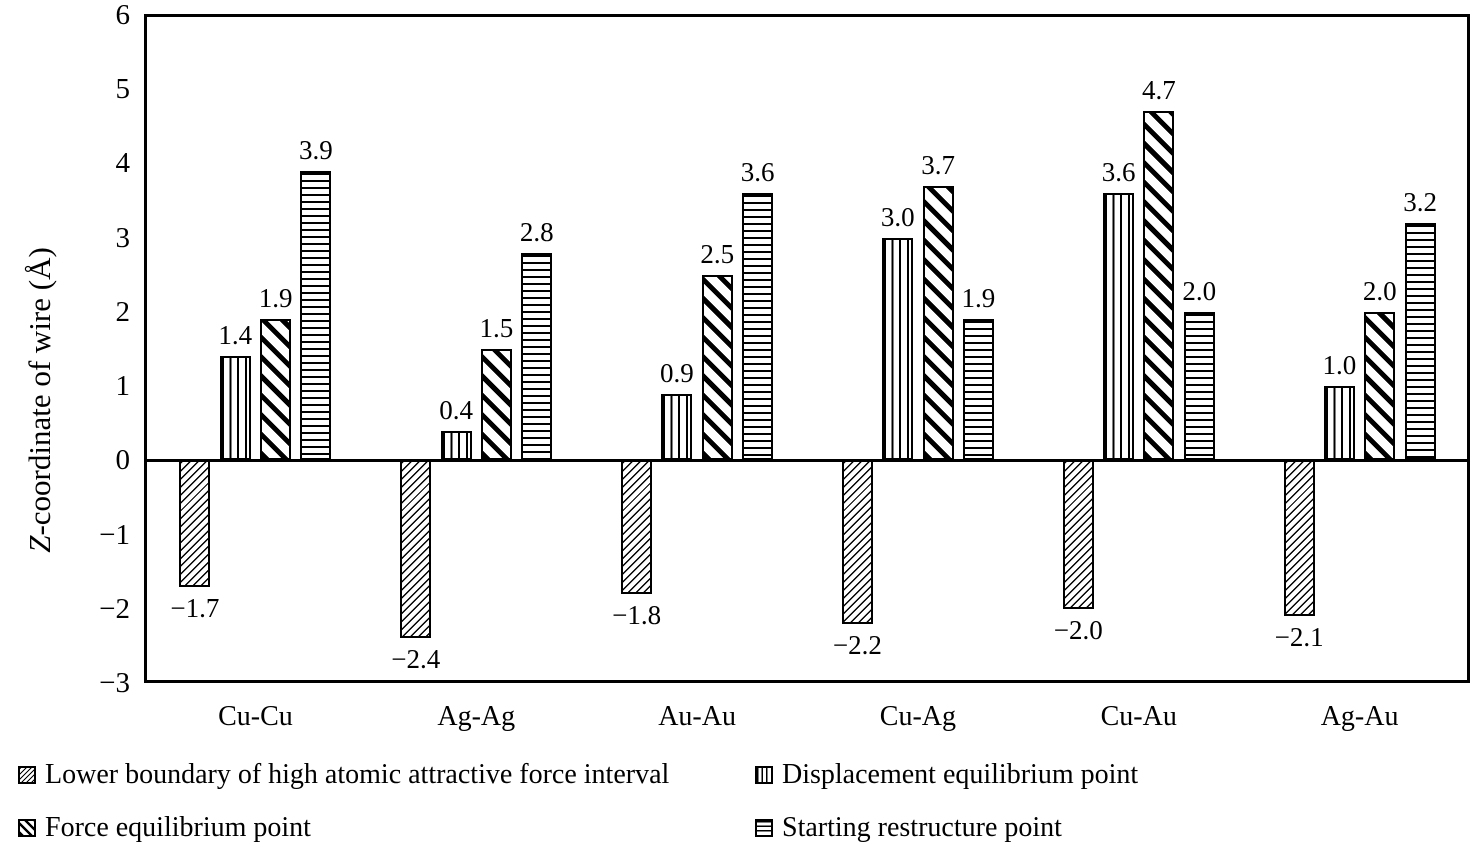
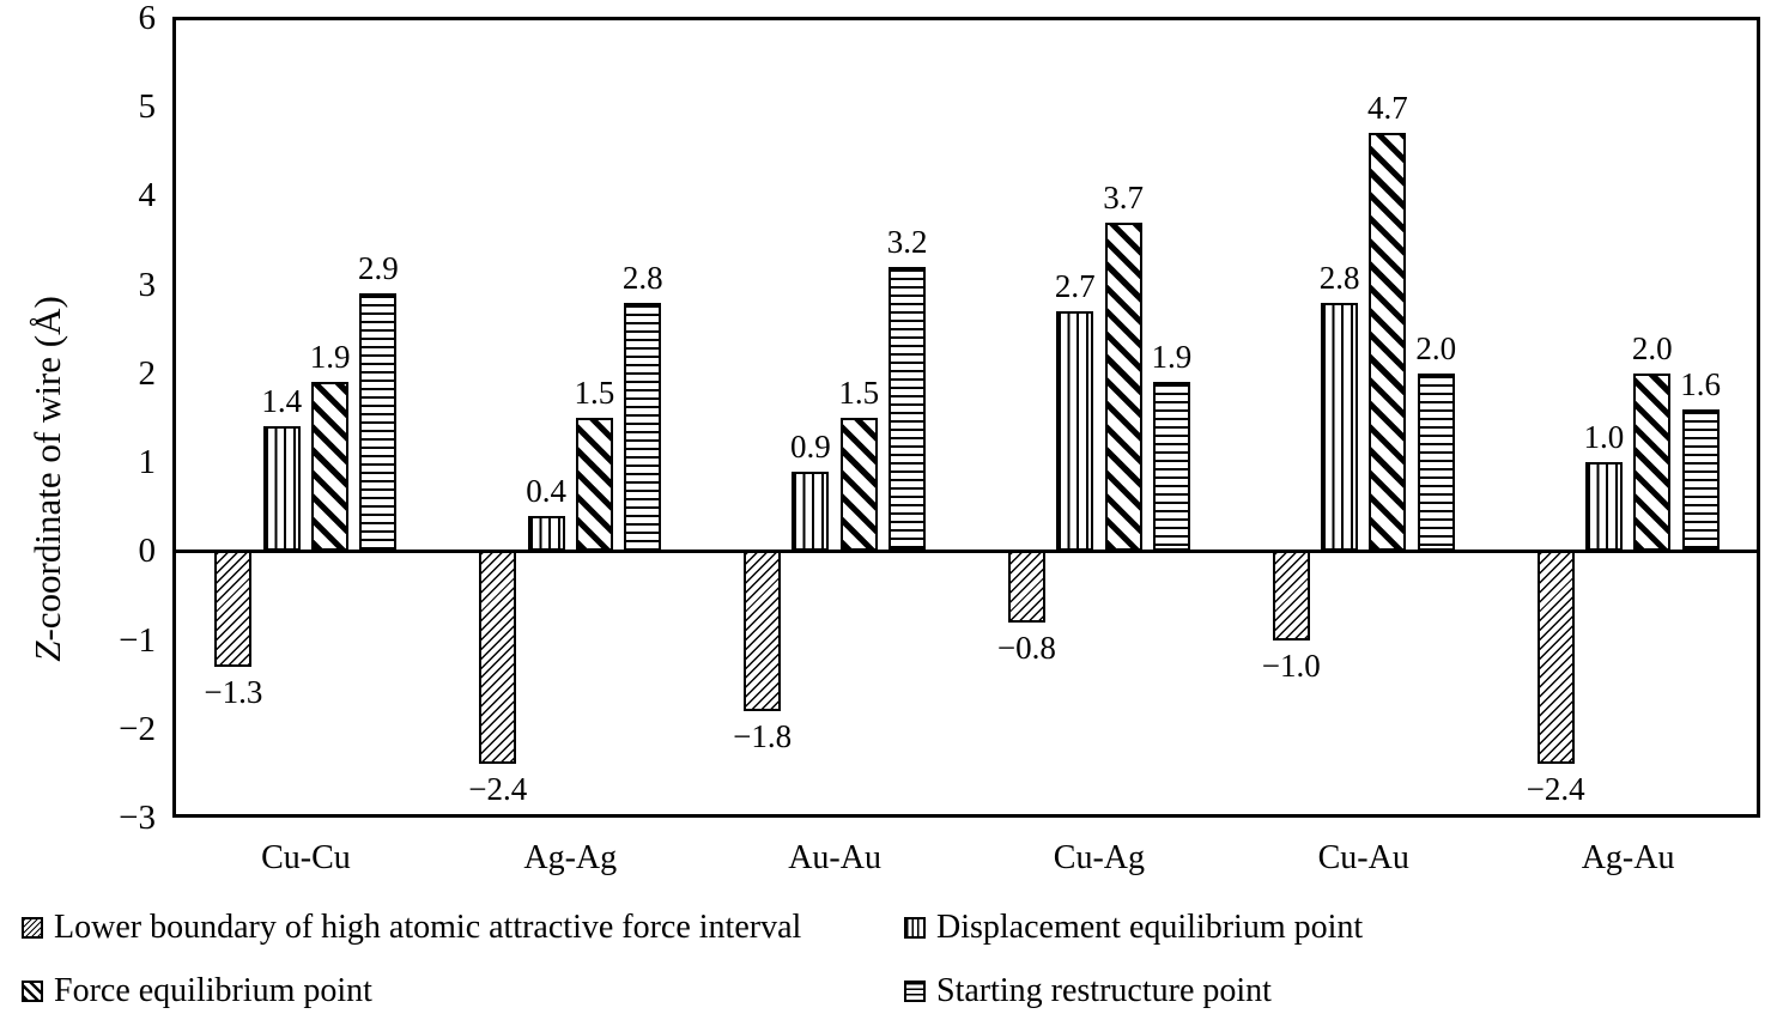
Lower boundary of high atomic attractive force interval/Cu-Cu: −1.7 -> −1.3
Starting restructure point/Cu-Cu: 3.9 -> 2.9
Force equilibrium point/Au-Au: 2.5 -> 1.5
Starting restructure point/Au-Au: 3.6 -> 3.2
Lower boundary of high atomic attractive force interval/Cu-Ag: −2.2 -> −0.8
Displacement equilibrium point/Cu-Ag: 3.0 -> 2.7
Lower boundary of high atomic attractive force interval/Cu-Au: −2.0 -> −1.0
Displacement equilibrium point/Cu-Au: 3.6 -> 2.8
Lower boundary of high atomic attractive force interval/Ag-Au: −2.1 -> −2.4
Starting restructure point/Ag-Au: 3.2 -> 1.6
